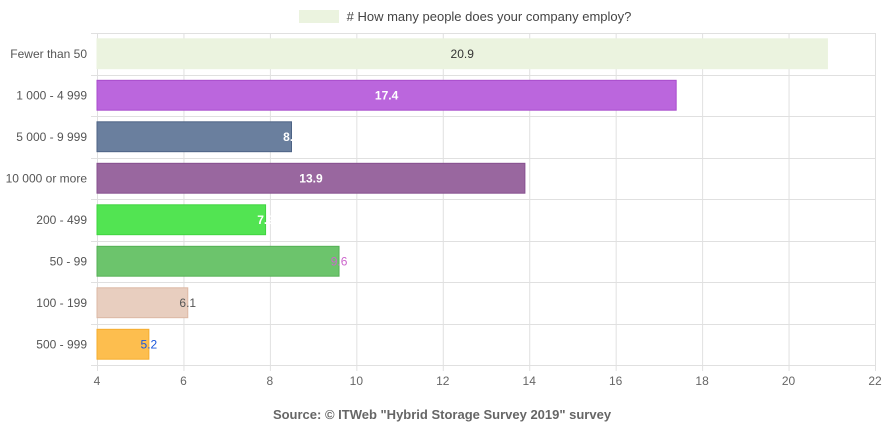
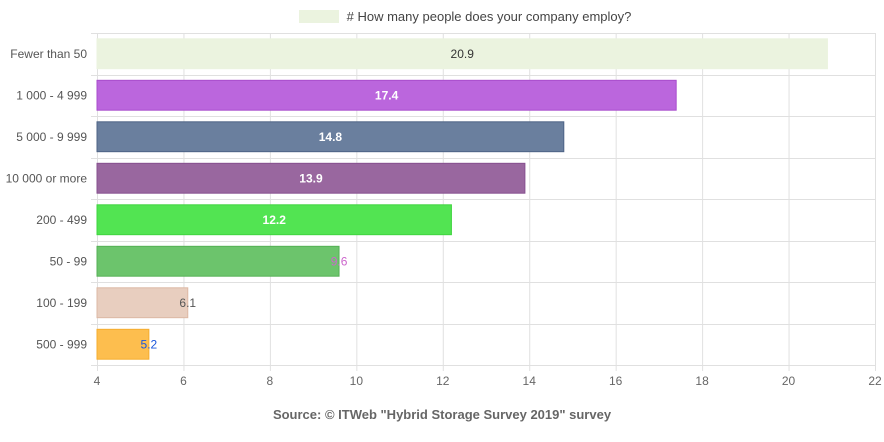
5 000 - 9 999: 8.5 -> 14.8
200 - 499: 7.9 -> 12.2
